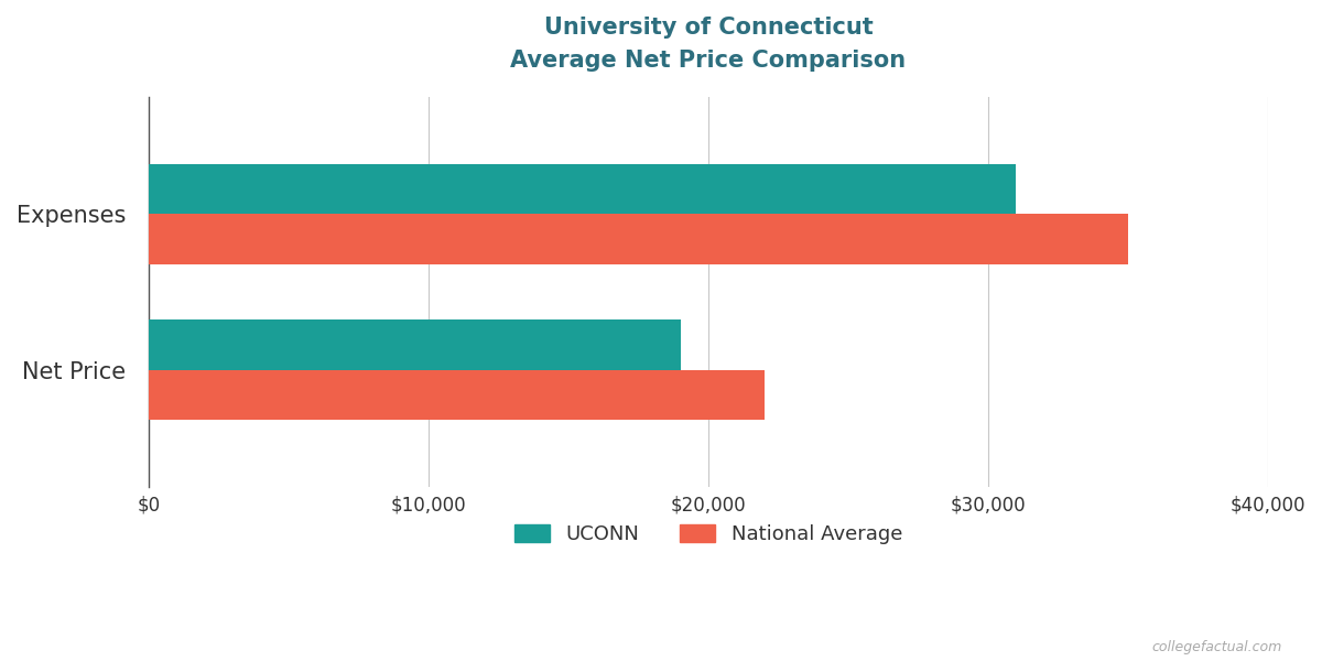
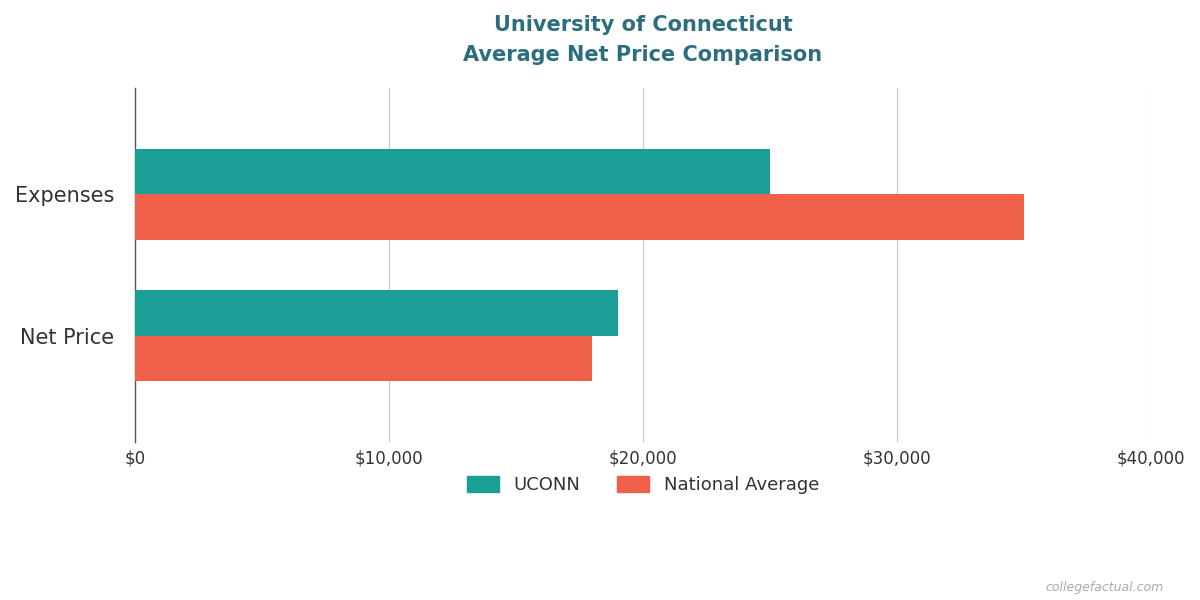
UCONN/Expenses: $31,000 -> $25,000
National Average/Net Price: $22,000 -> $18,000
